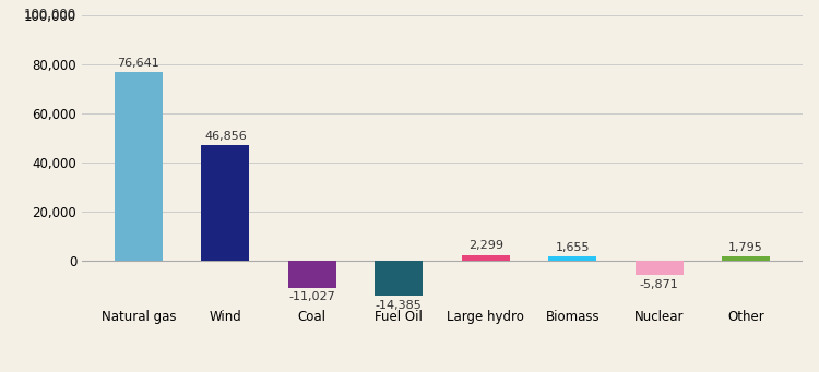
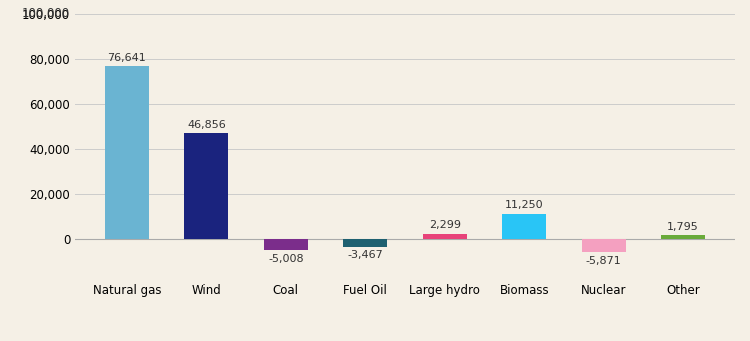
Coal: -11,027 -> -5,008
Fuel Oil: -14,385 -> -3,467
Biomass: 1,655 -> 11,250
